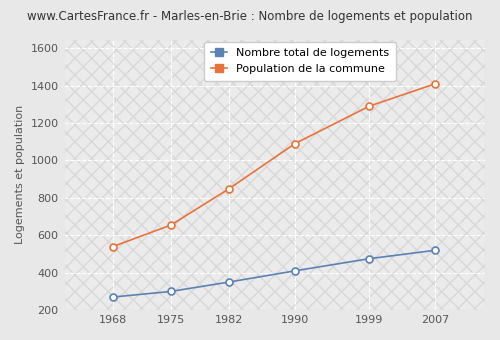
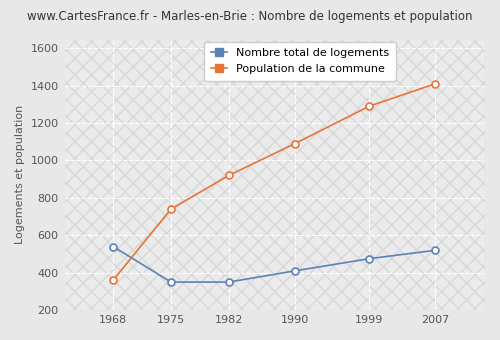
Nombre total de logements/1968: 270 -> 540
Population de la commune/1968: 540 -> 360
Nombre total de logements/1975: 300 -> 350
Population de la commune/1975: 660 -> 740
Population de la commune/1982: 850 -> 920
